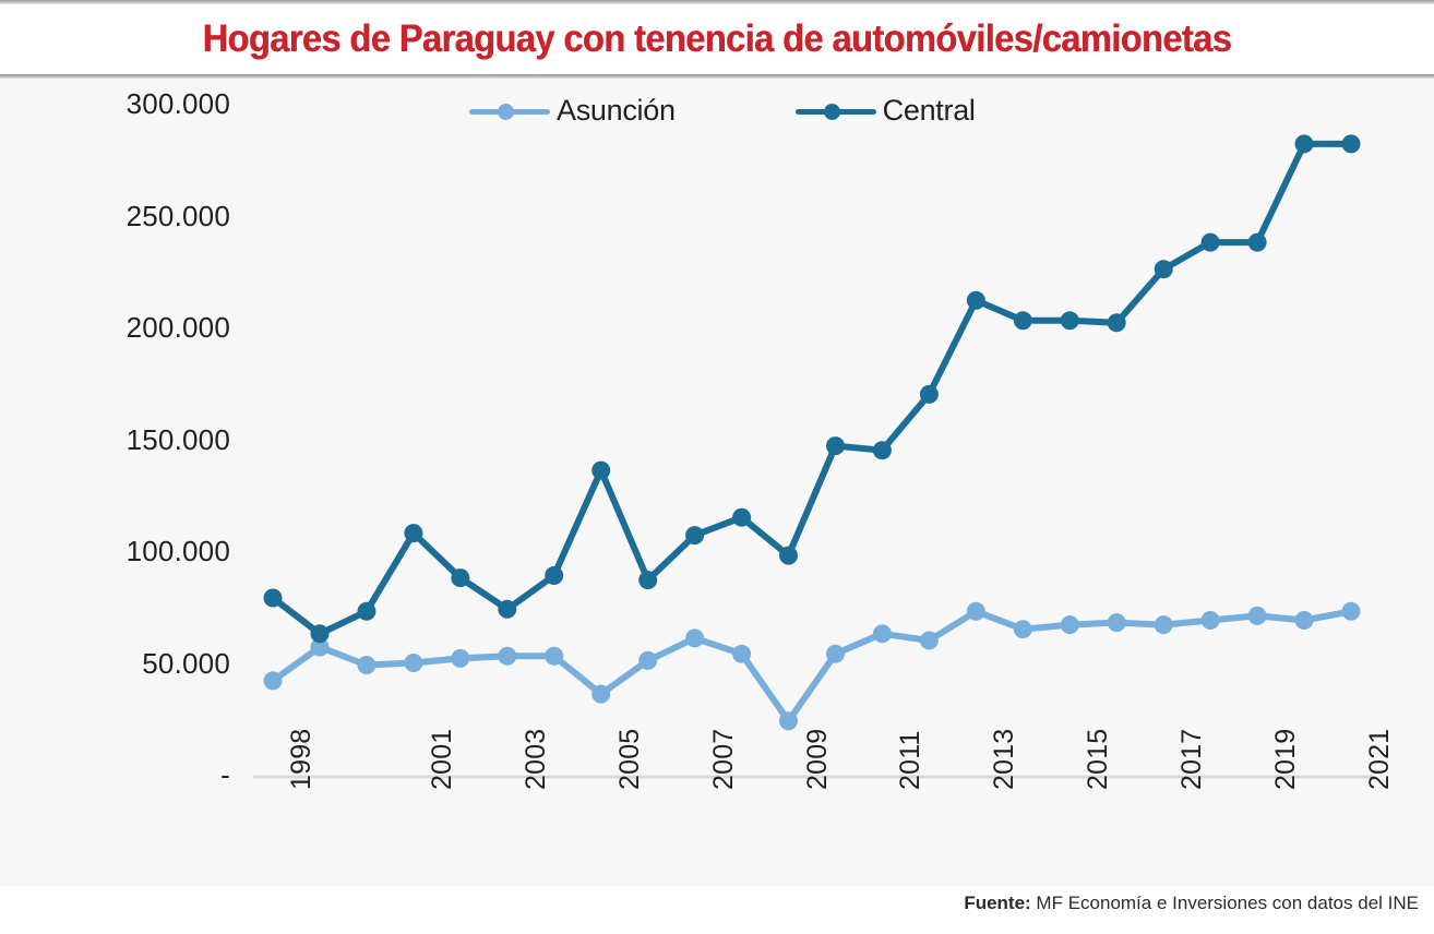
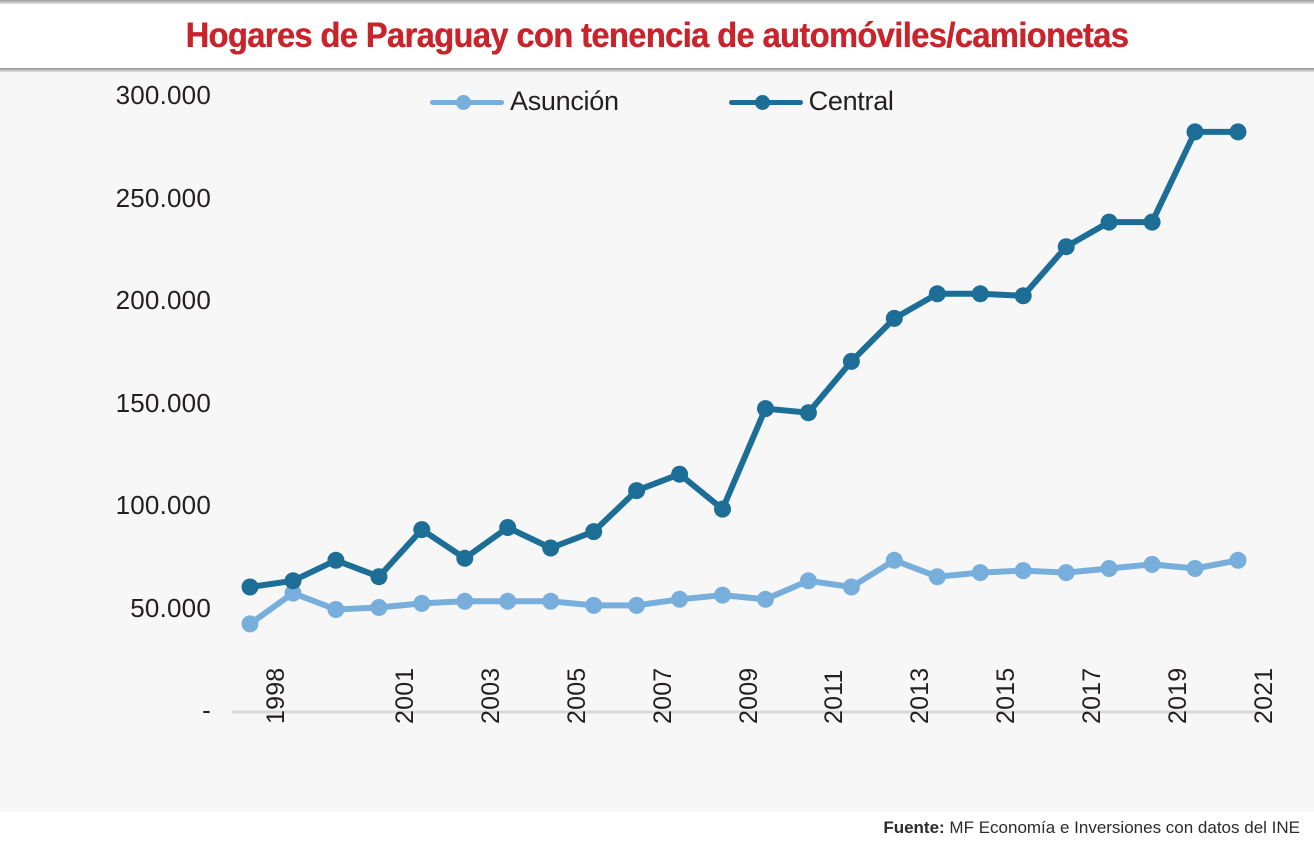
Central/1998: 80000 -> 61000
Central/2001: 109000 -> 66000
Asunción/2005: 37000 -> 54000
Central/2005: 137000 -> 80000
Asunción/2007: 62000 -> 52000
Asunción/2009: 25000 -> 57000
Central/2013: 213000 -> 192000
